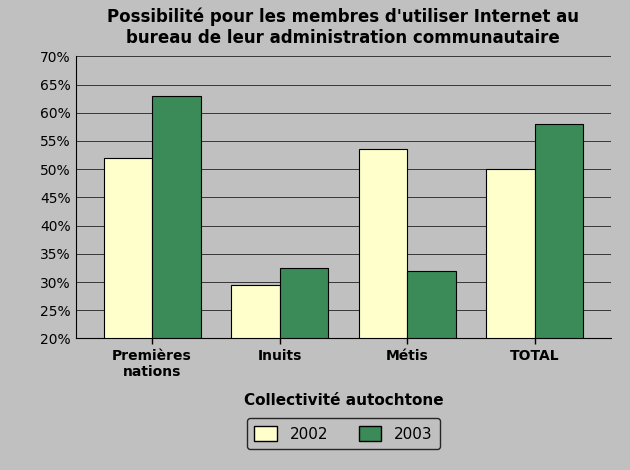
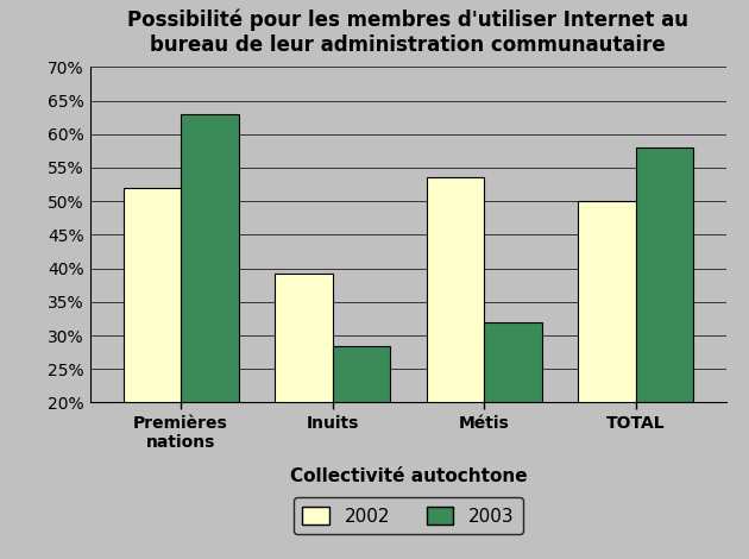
2002/Inuits: 29.5% -> 39.2%
2003/Inuits: 32.5% -> 28.4%
